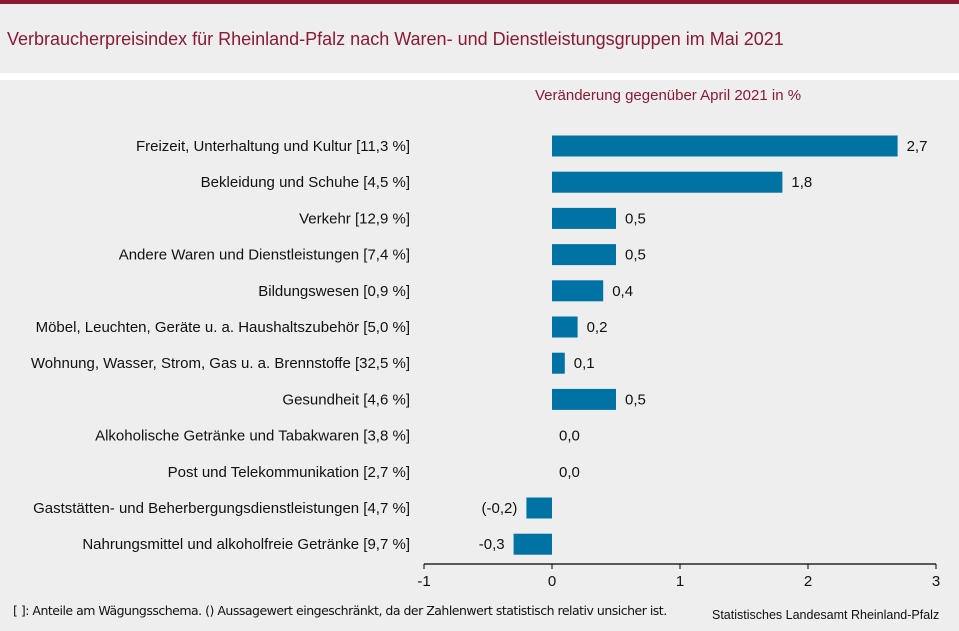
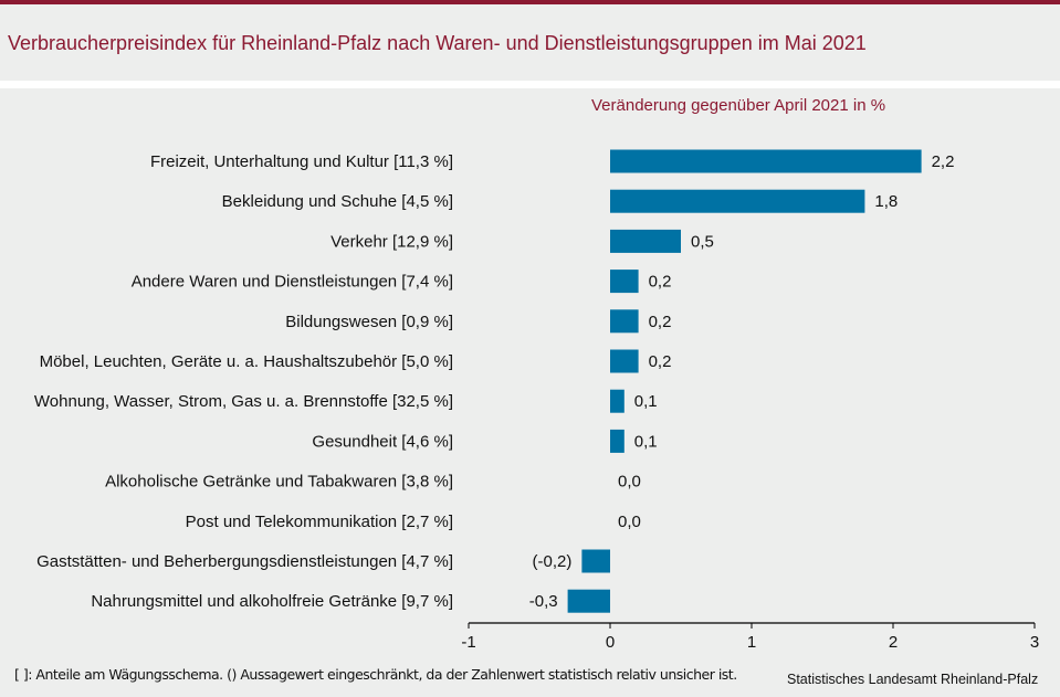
Freizeit, Unterhaltung und Kultur [11,3 %]: 2,7 -> 2,2
Andere Waren und Dienstleistungen [7,4 %]: 0,5 -> 0,2
Bildungswesen [0,9 %]: 0,4 -> 0,2
Gesundheit [4,6 %]: 0,5 -> 0,1
